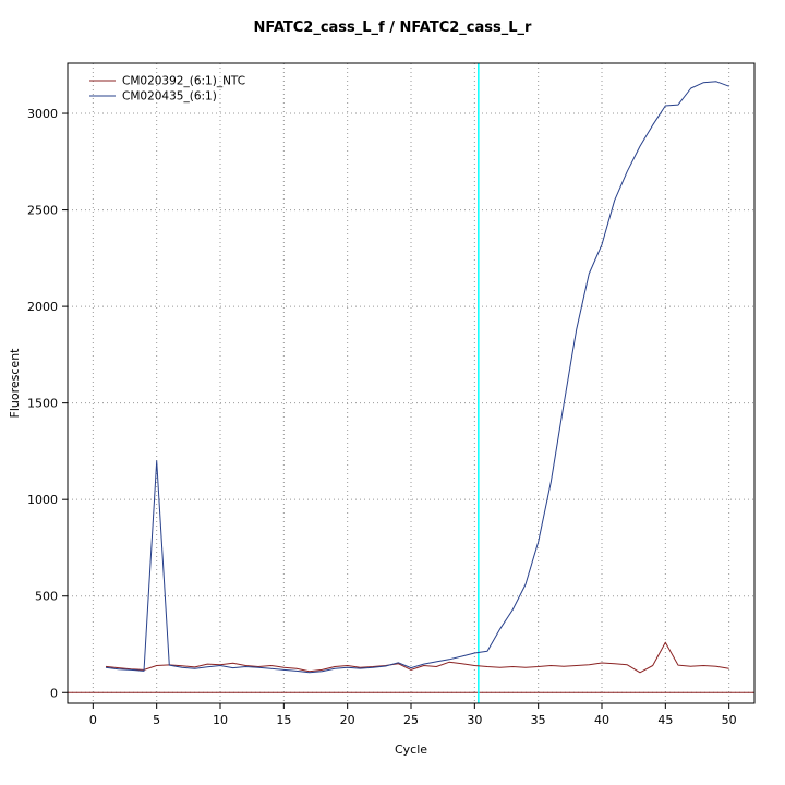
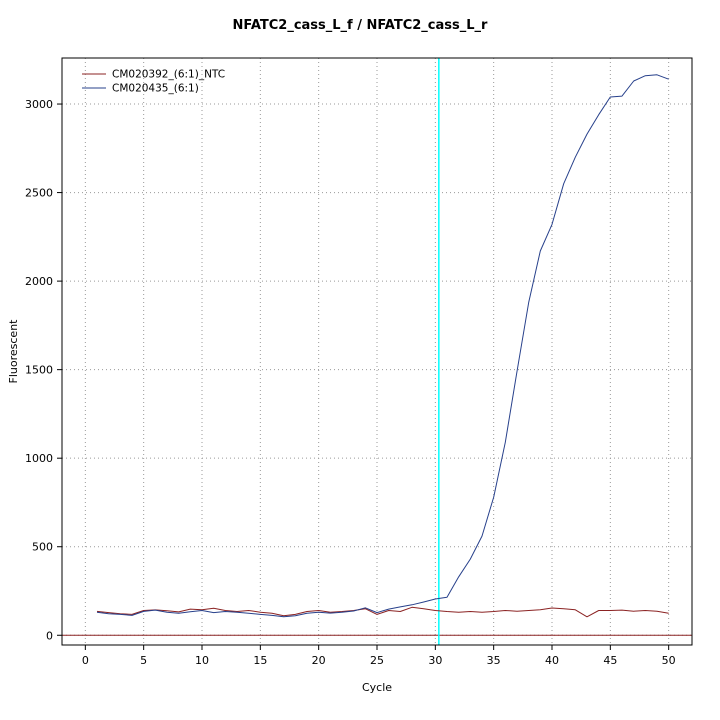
CM020435_(6:1)/5: 1200 -> 140
CM020392_(6:1)_NTC/45: 260 -> 140
